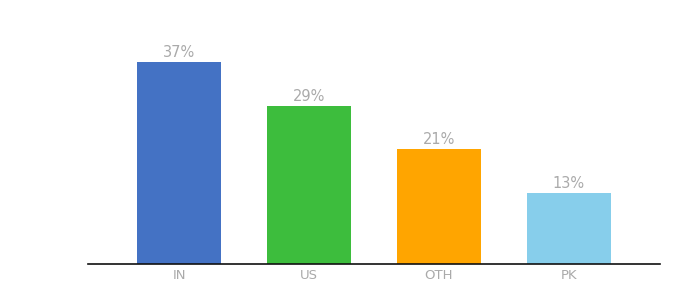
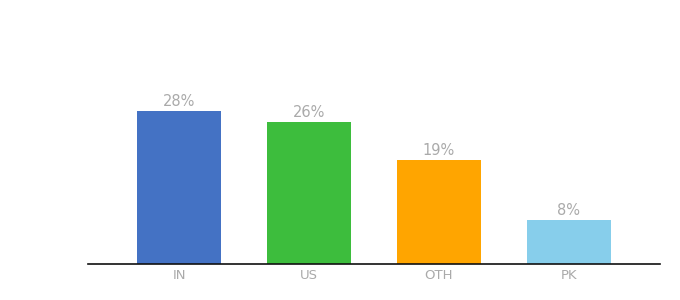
IN: 37% -> 28%
US: 29% -> 26%
OTH: 21% -> 19%
PK: 13% -> 8%
